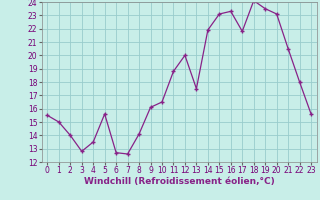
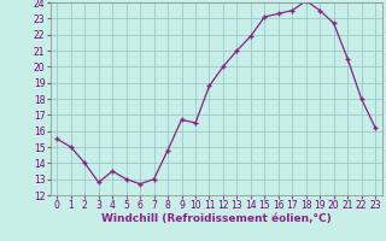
5: 15.6 -> 13.0
7: 12.6 -> 13.0
8: 14.1 -> 14.8
9: 16.1 -> 16.7
13: 17.5 -> 21.0
17: 21.8 -> 23.5
20: 23.1 -> 22.7
23: 15.6 -> 16.2
